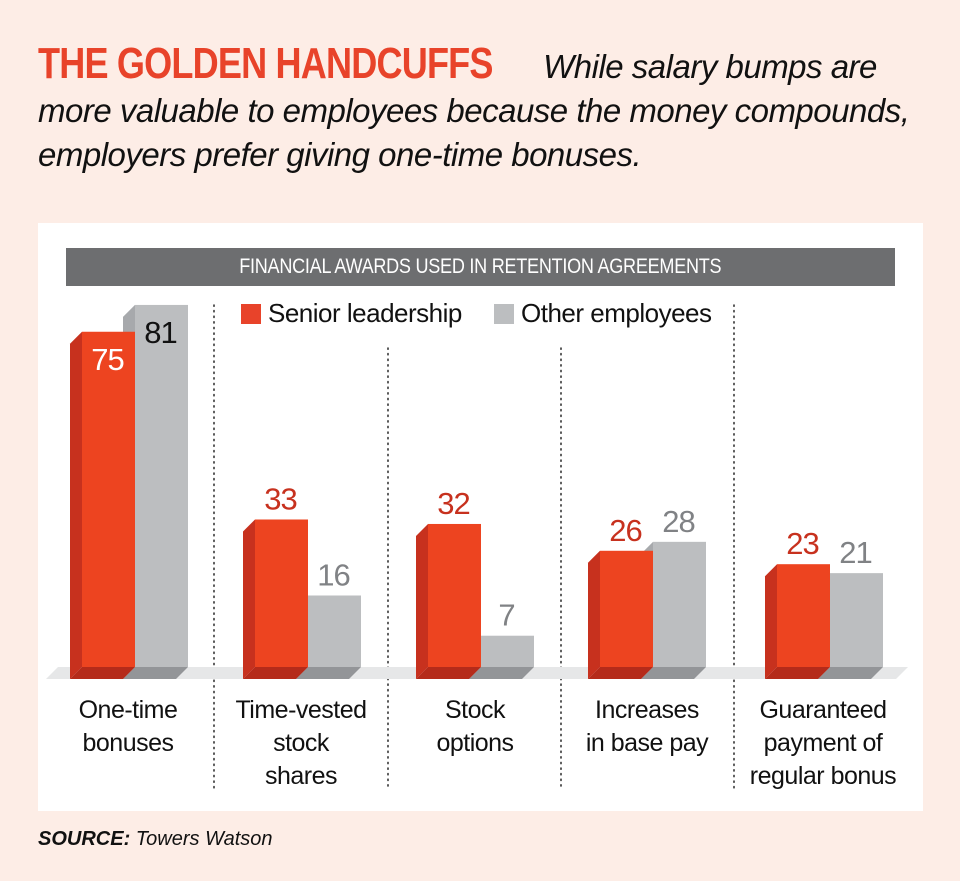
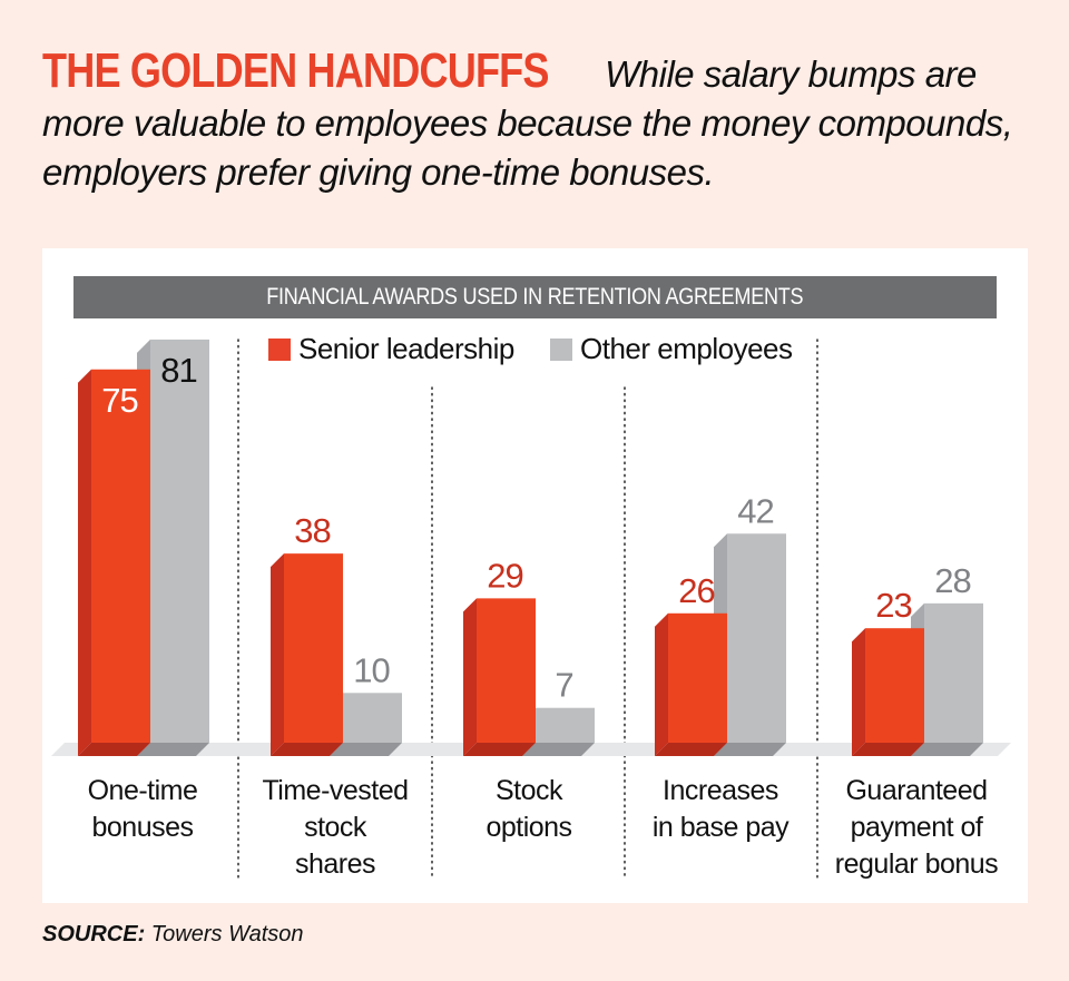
Senior leadership/Time-vested stock shares: 33 -> 38
Other employees/Time-vested stock shares: 16 -> 10
Senior leadership/Stock options: 32 -> 29
Other employees/Increases in base pay: 28 -> 42
Other employees/Guaranteed payment of regular bonus: 21 -> 28
